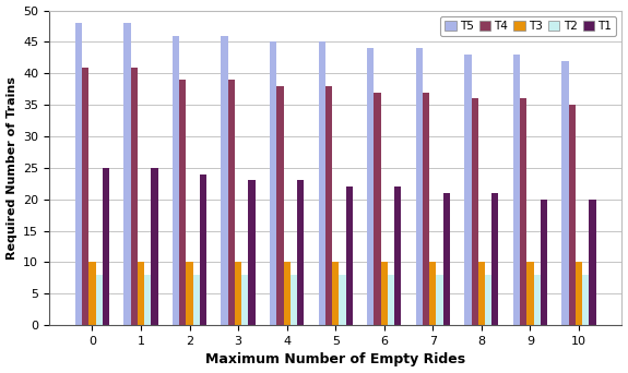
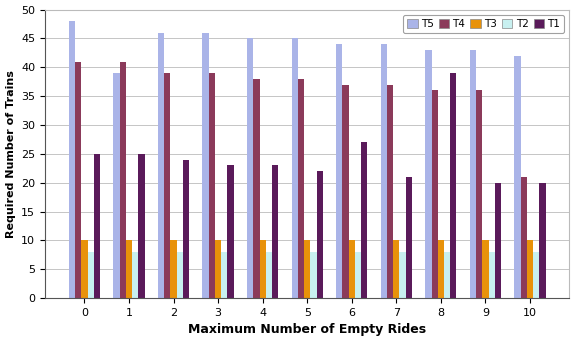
T5/1: 48 -> 39
T1/6: 22 -> 27
T1/8: 21 -> 39
T4/10: 35 -> 21
